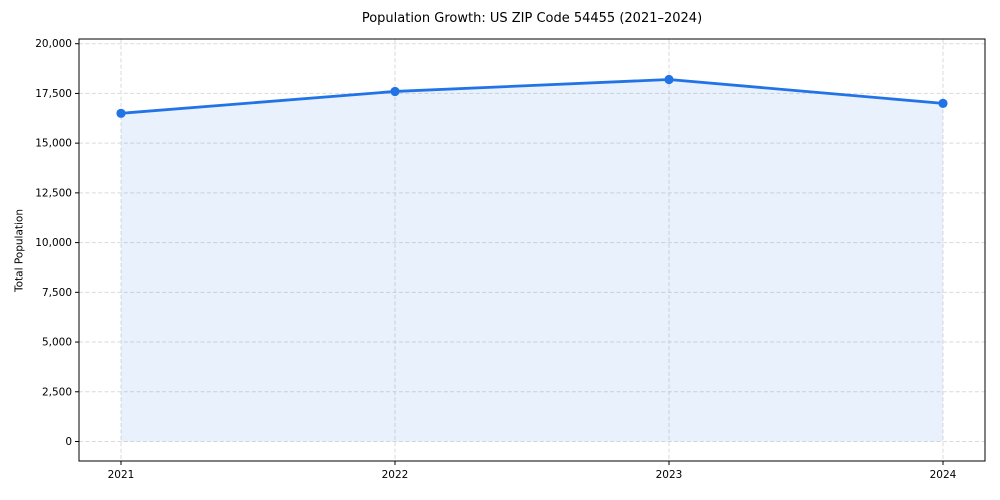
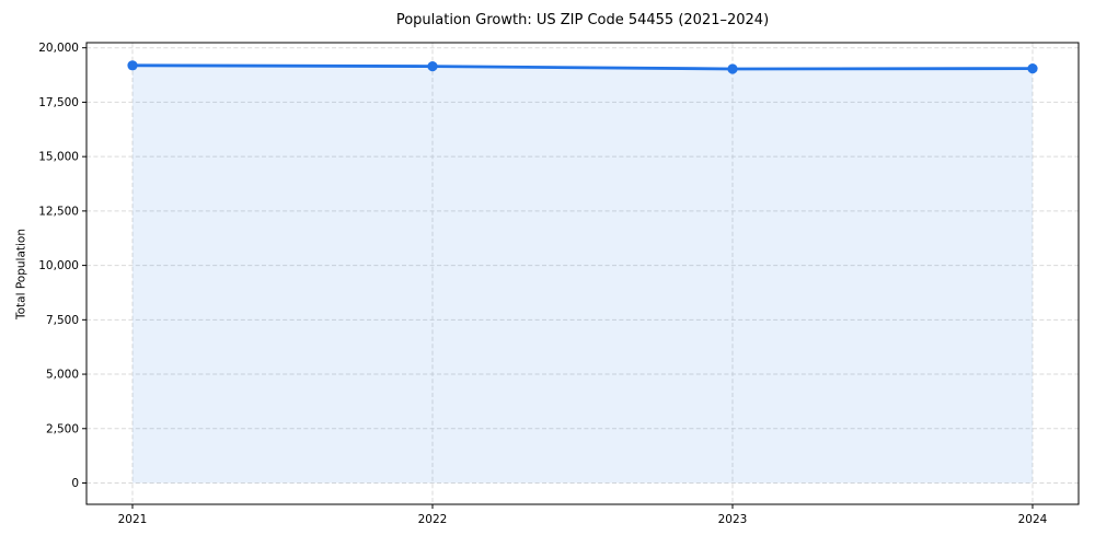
2021: 16500 -> 19200
2022: 17600 -> 19200
2023: 18200 -> 19000
2024: 17000 -> 19000
